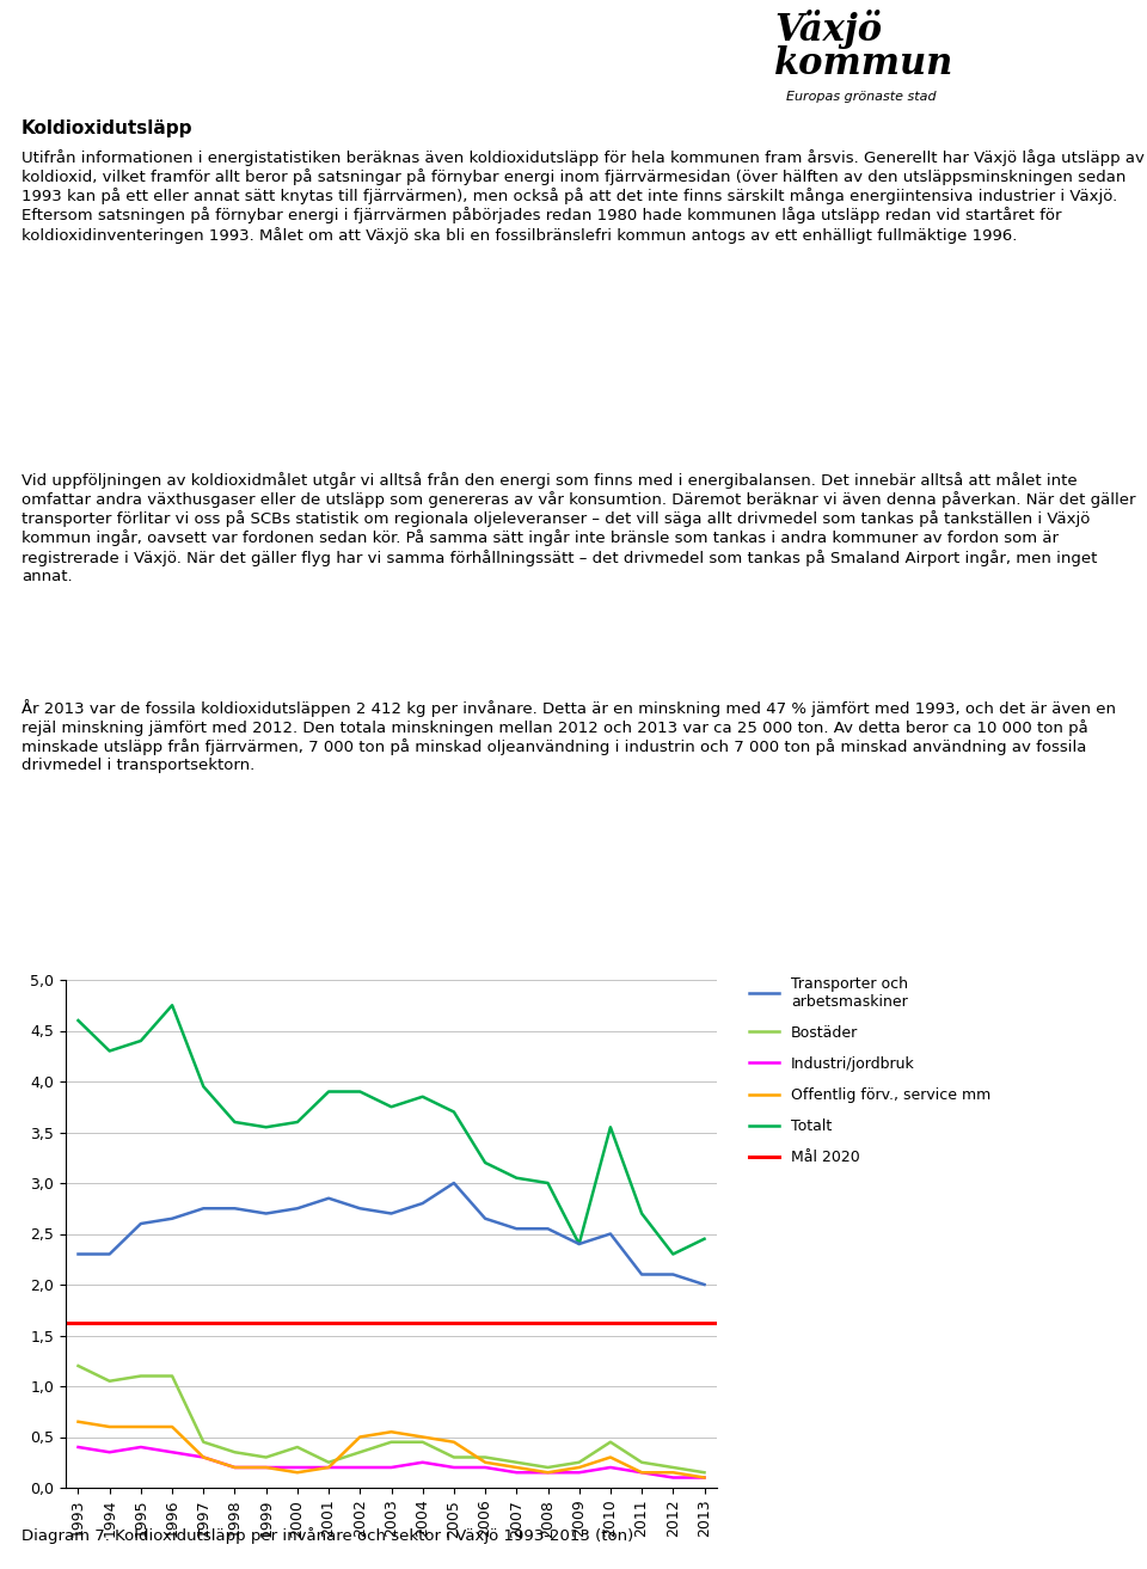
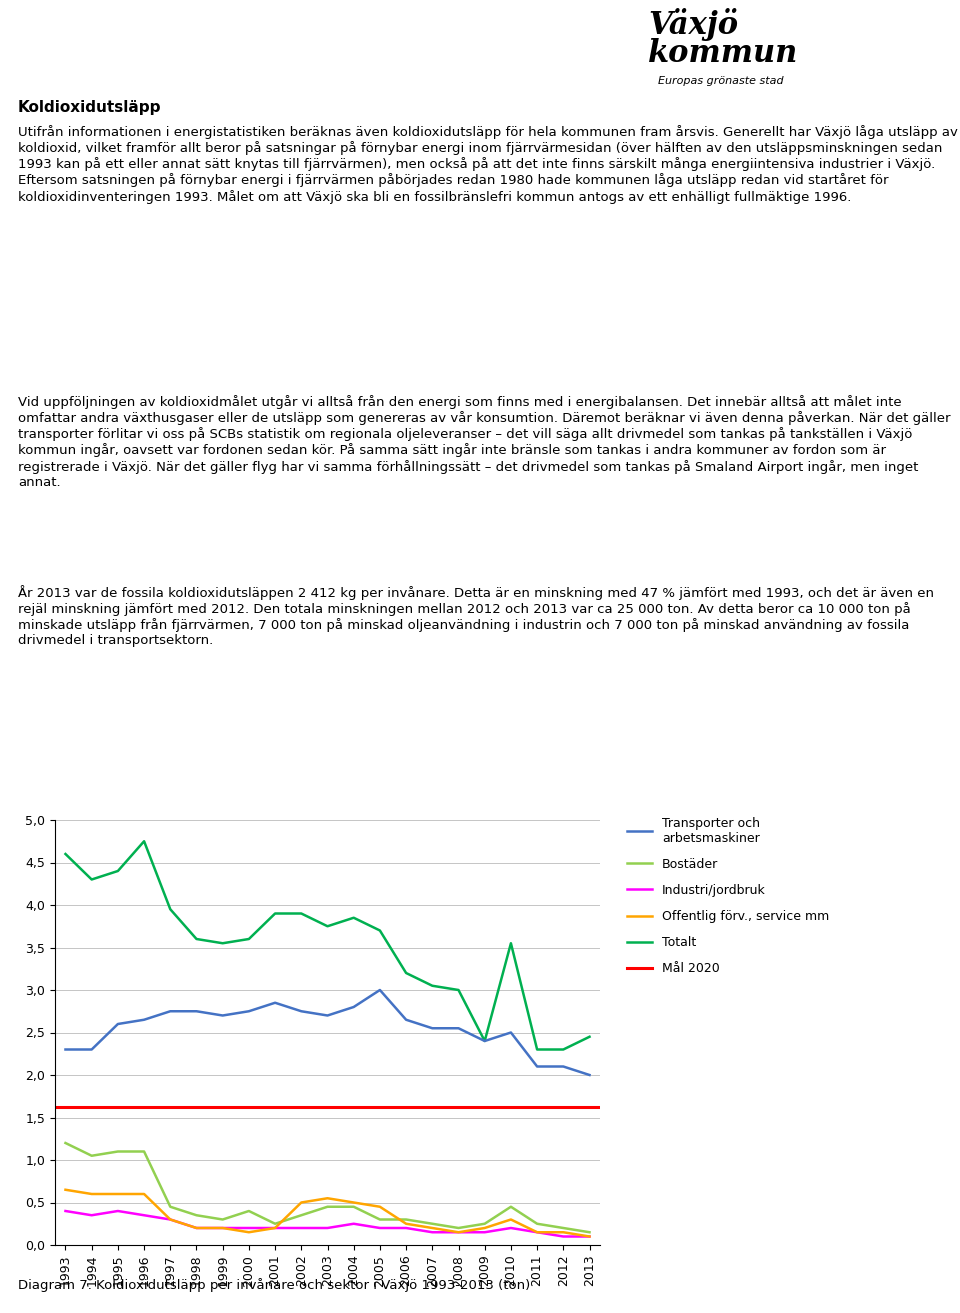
Totalt/2011: 2,70 -> 2,30
